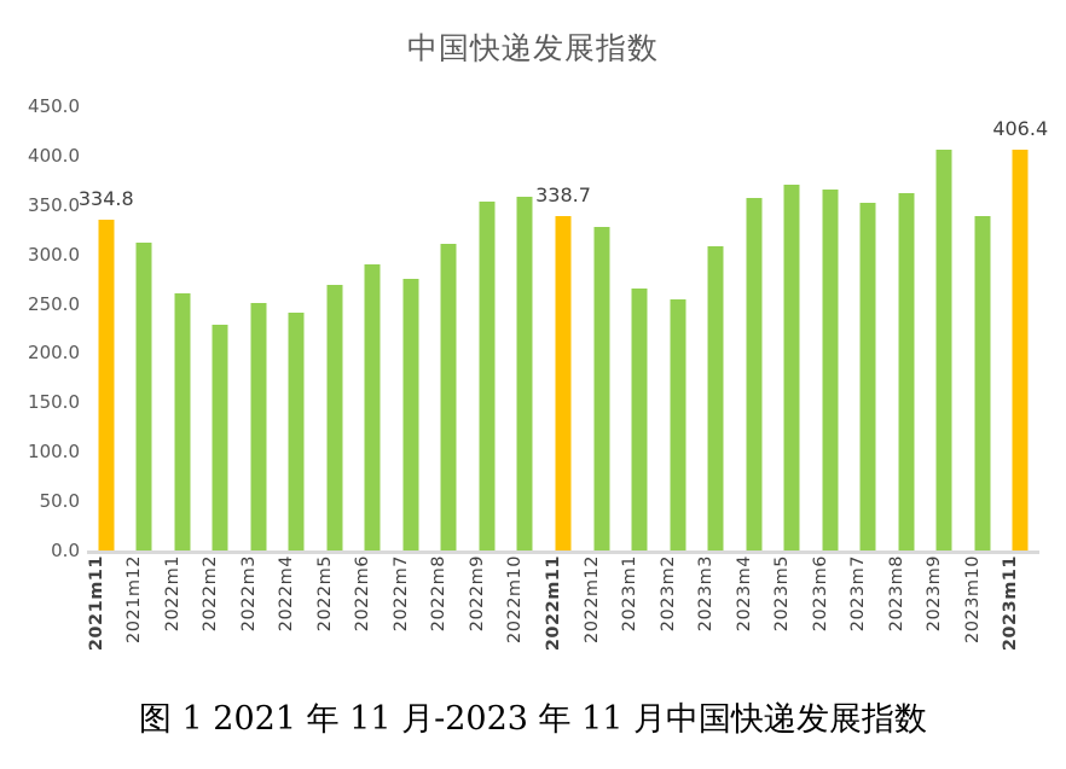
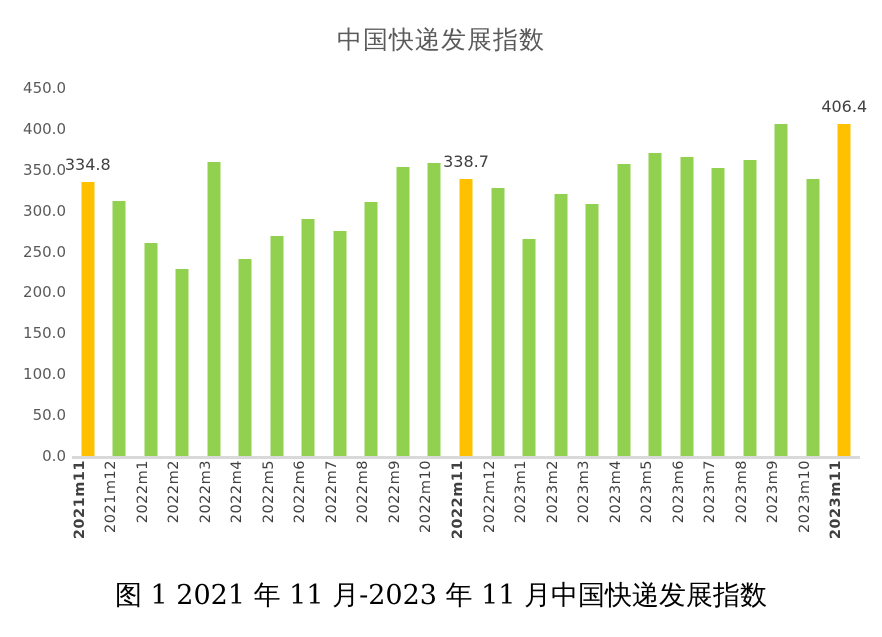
2022m3: 250 -> 360
2023m2: 250 -> 320
